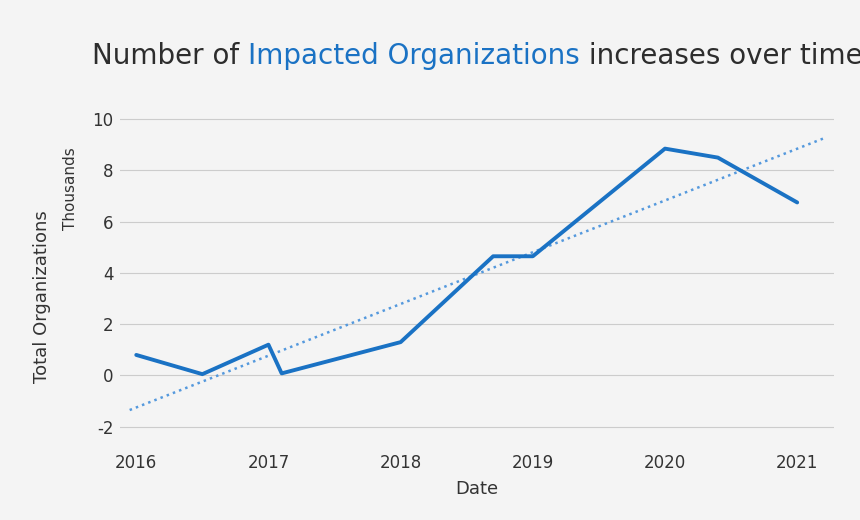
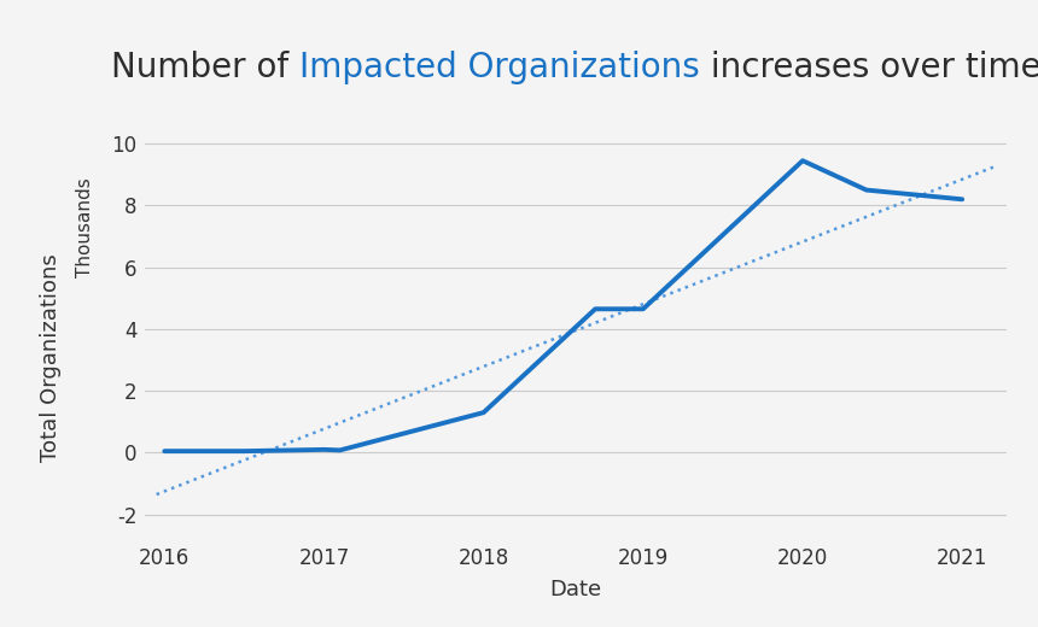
2016: 0.80 -> 0.05
2017: 1.20 -> 0.10
2020: 8.85 -> 9.45
2021: 6.75 -> 8.20
